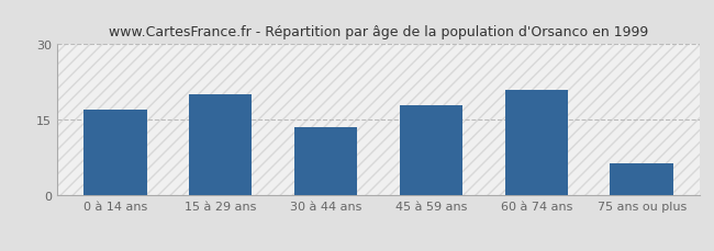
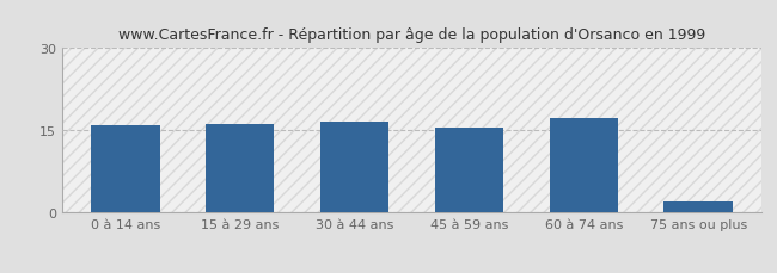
0 à 14 ans: 17.0 -> 15.9
15 à 29 ans: 20.0 -> 16.2
30 à 44 ans: 13.5 -> 16.6
45 à 59 ans: 18.0 -> 15.5
60 à 74 ans: 21.0 -> 17.2
75 ans ou plus: 6.5 -> 2.0
